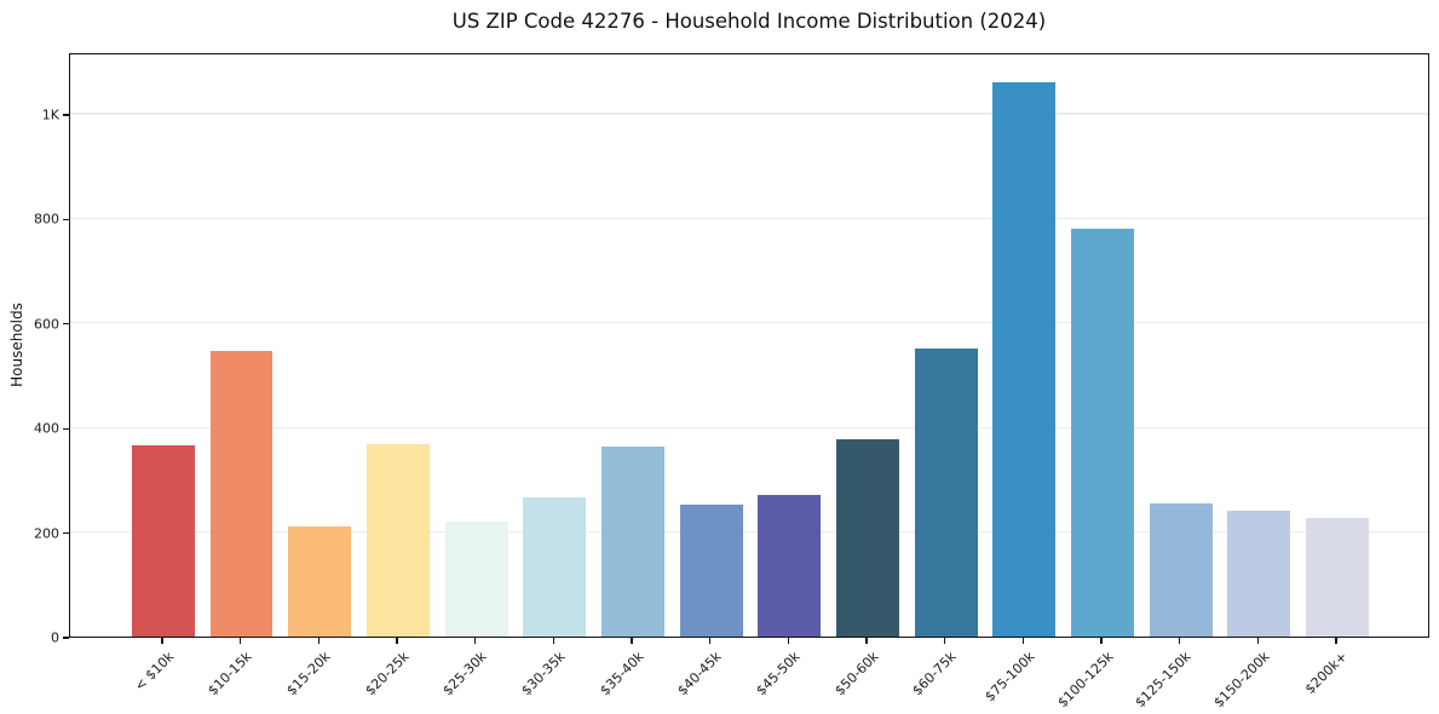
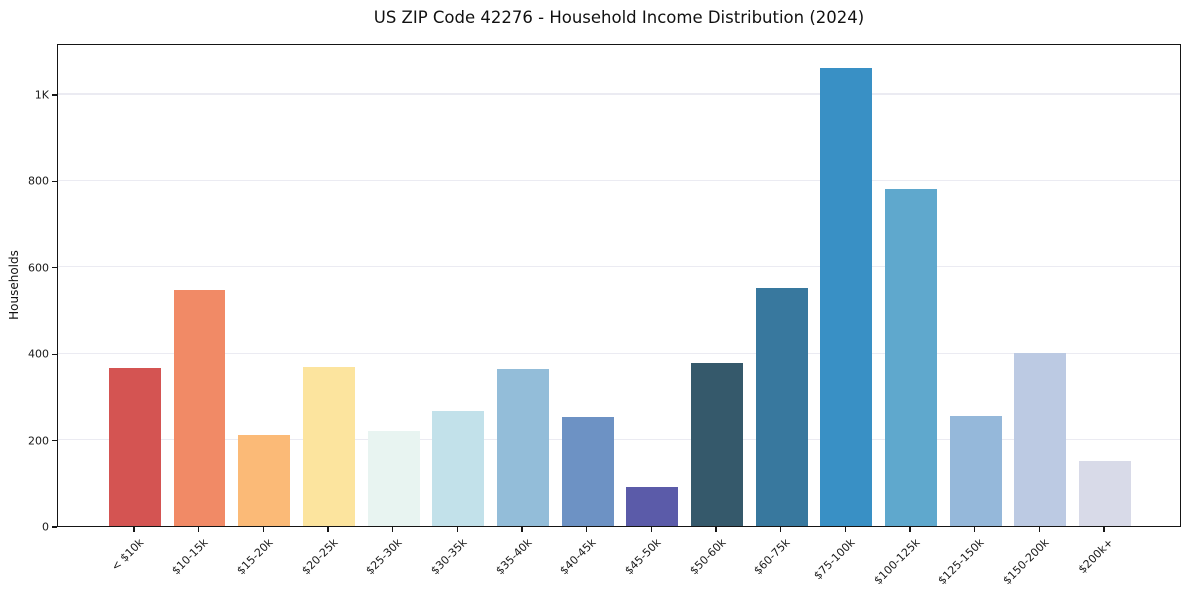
$45-50k: 270 -> 90
$150-200k: 240 -> 400
$200k+: 230 -> 150
